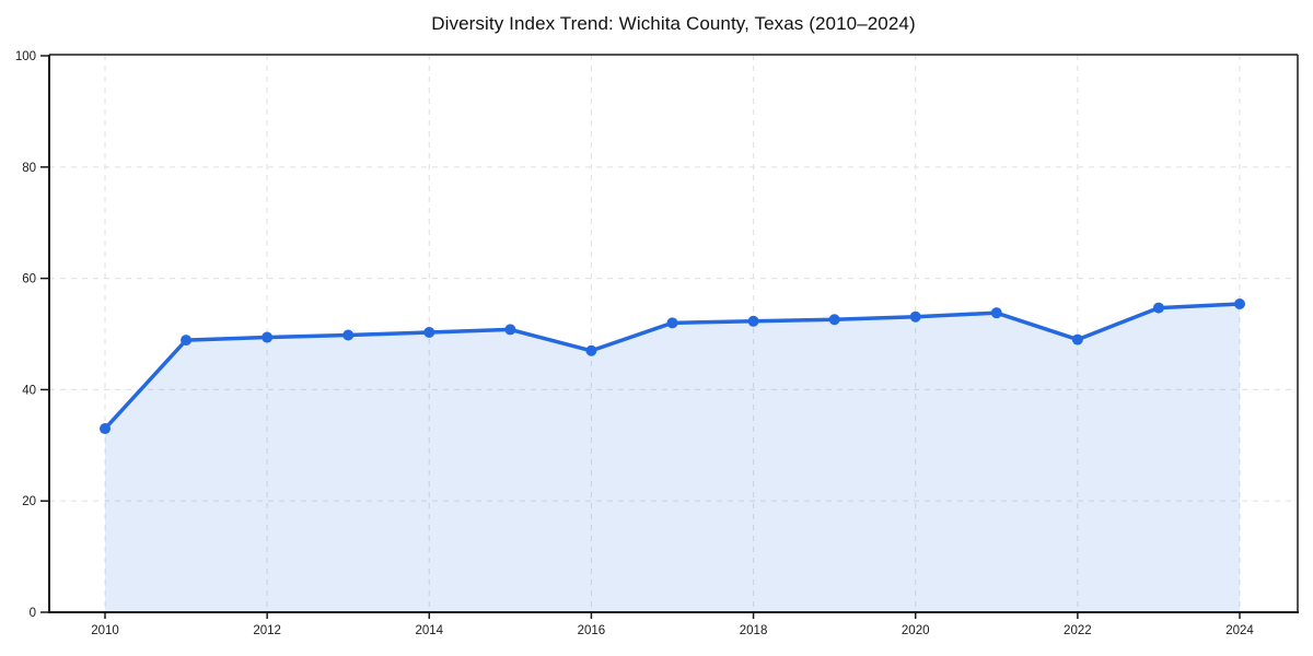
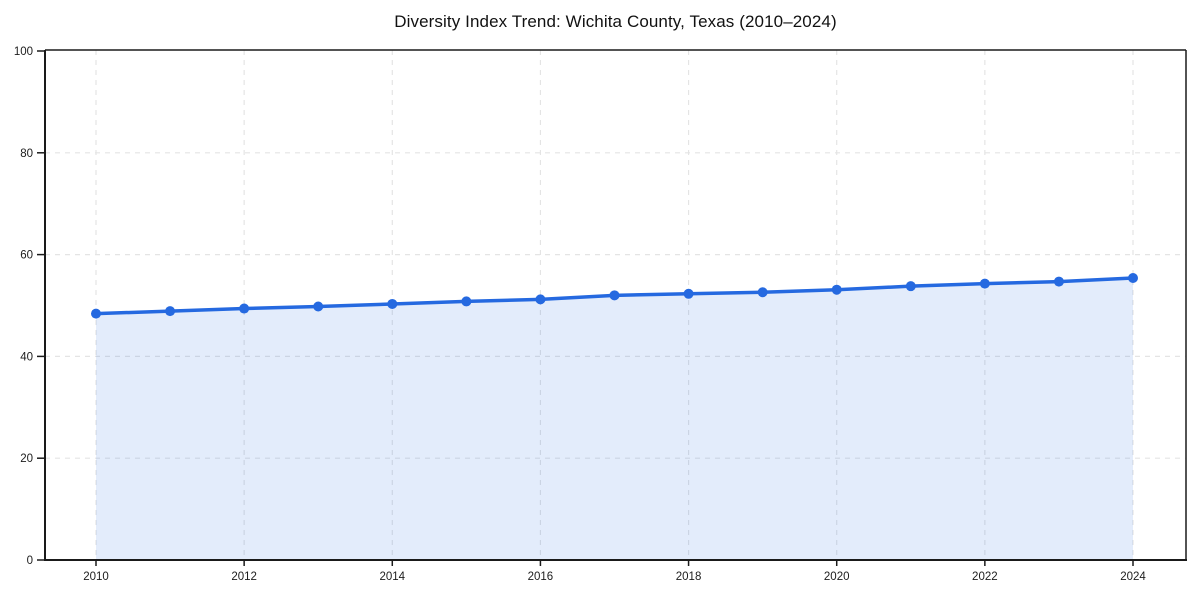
2010: 33 -> 48
2016: 47 -> 51
2022: 49 -> 54
